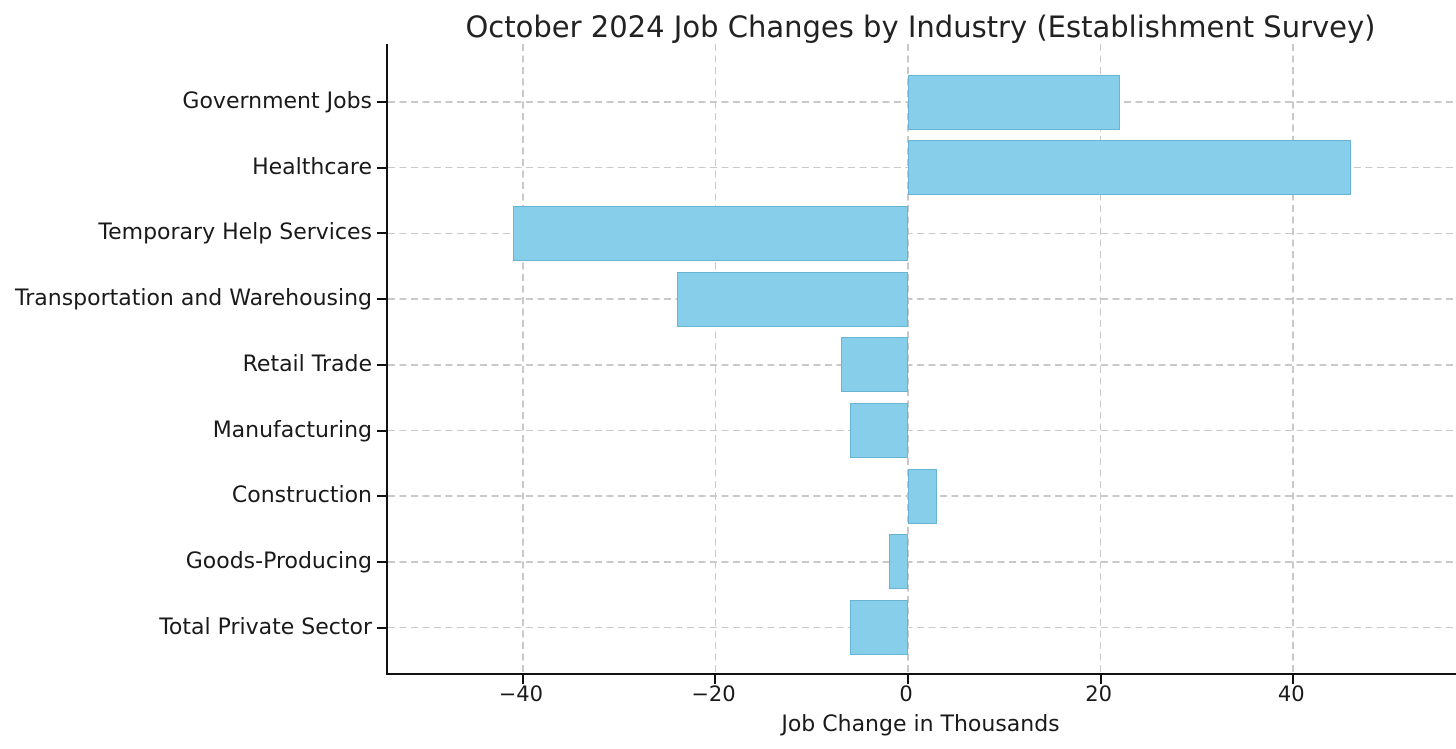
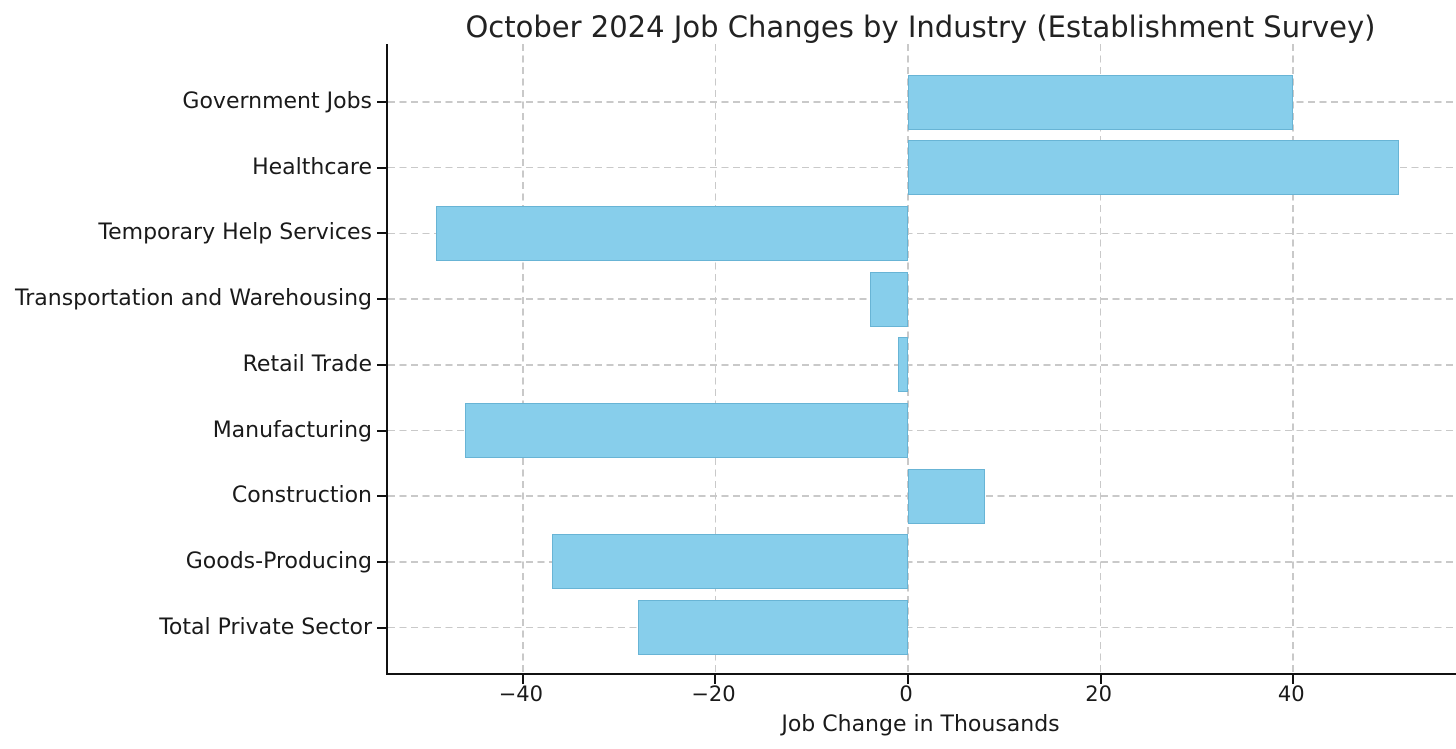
Government Jobs: 22 -> 40
Healthcare: 46 -> 51
Temporary Help Services: -41 -> -49
Transportation and Warehousing: -24 -> -4
Retail Trade: -7 -> -1
Manufacturing: -6 -> -46
Construction: 3 -> 8
Goods-Producing: -2 -> -37
Total Private Sector: -6 -> -28
